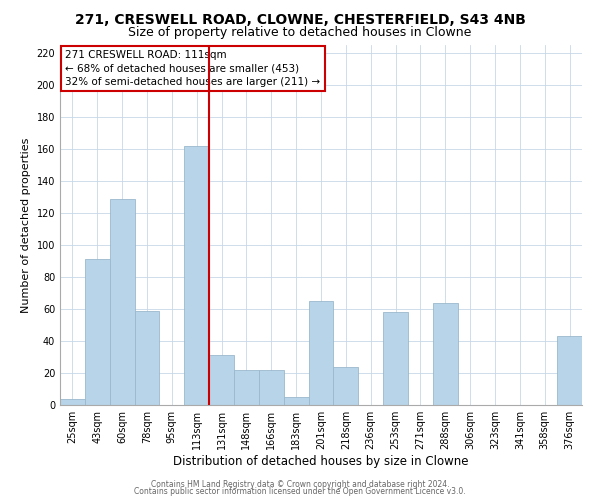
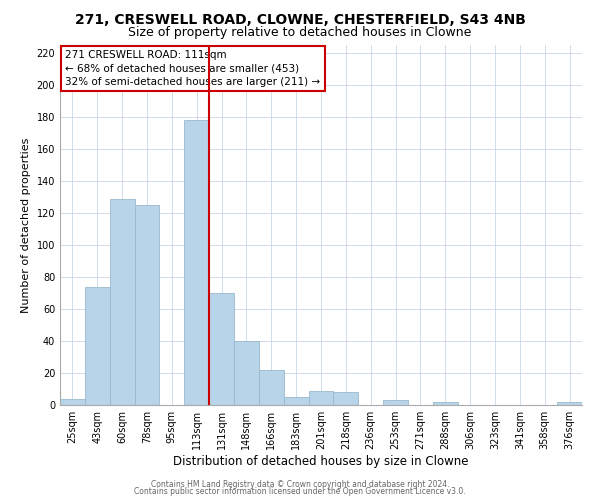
43sqm: 91 -> 74
78sqm: 59 -> 125
113sqm: 162 -> 178
131sqm: 31 -> 70
148sqm: 22 -> 40
201sqm: 65 -> 9
218sqm: 24 -> 8
253sqm: 58 -> 3
288sqm: 64 -> 2
376sqm: 43 -> 2
